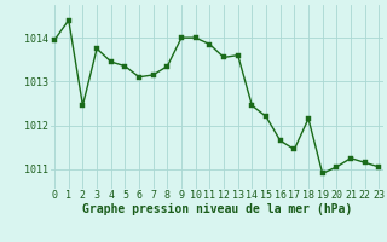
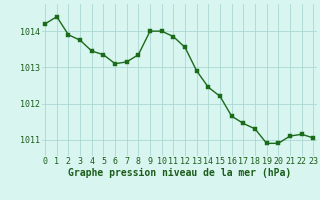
0: 1013.95 -> 1014.20
2: 1012.45 -> 1013.90
13: 1013.60 -> 1012.90
18: 1012.15 -> 1011.30
20: 1011.05 -> 1010.90
21: 1011.25 -> 1011.10
